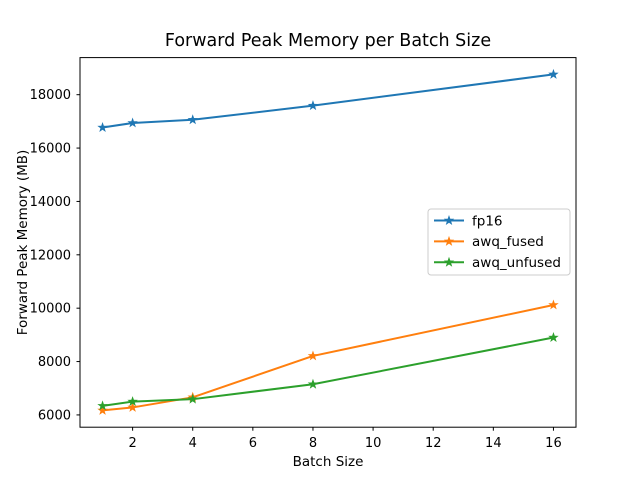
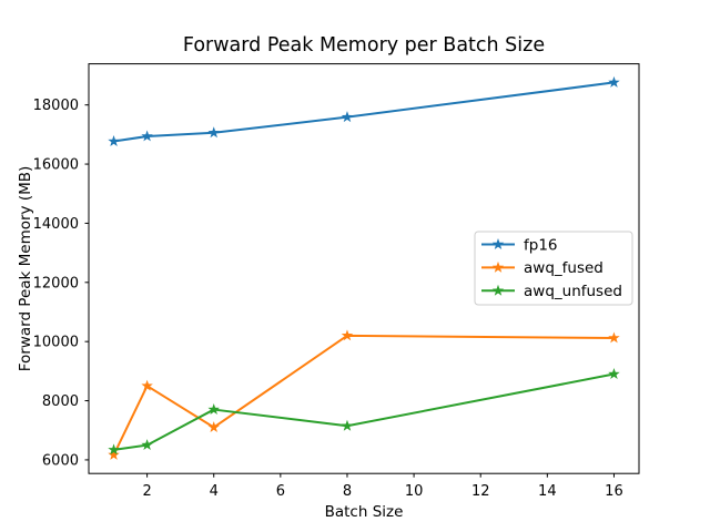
awq_fused/2: 6300 -> 8500
awq_fused/4: 6700 -> 7100
awq_unfused/4: 6600 -> 7700
awq_fused/8: 8200 -> 10200
